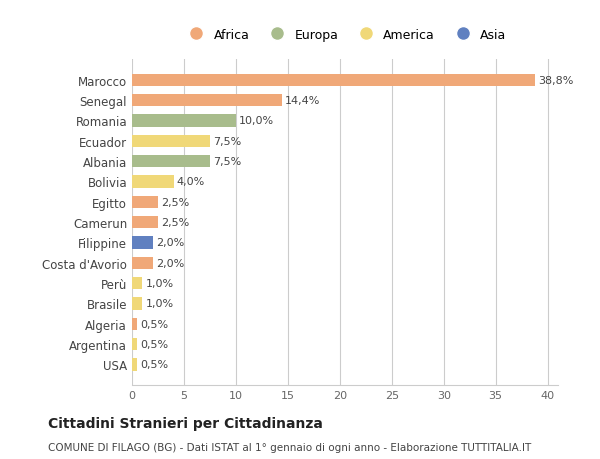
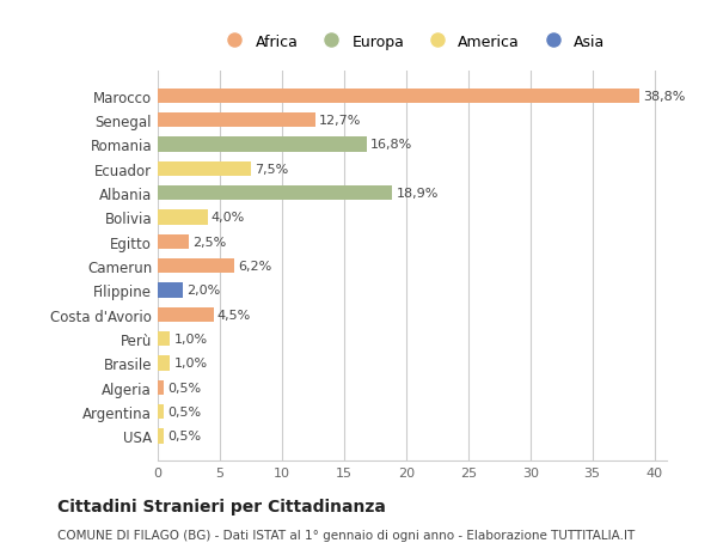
Senegal: 14,4% -> 12,7%
Romania: 10,0% -> 16,8%
Albania: 7,5% -> 18,9%
Camerun: 2,5% -> 6,2%
Costa d'Avorio: 2,0% -> 4,5%
